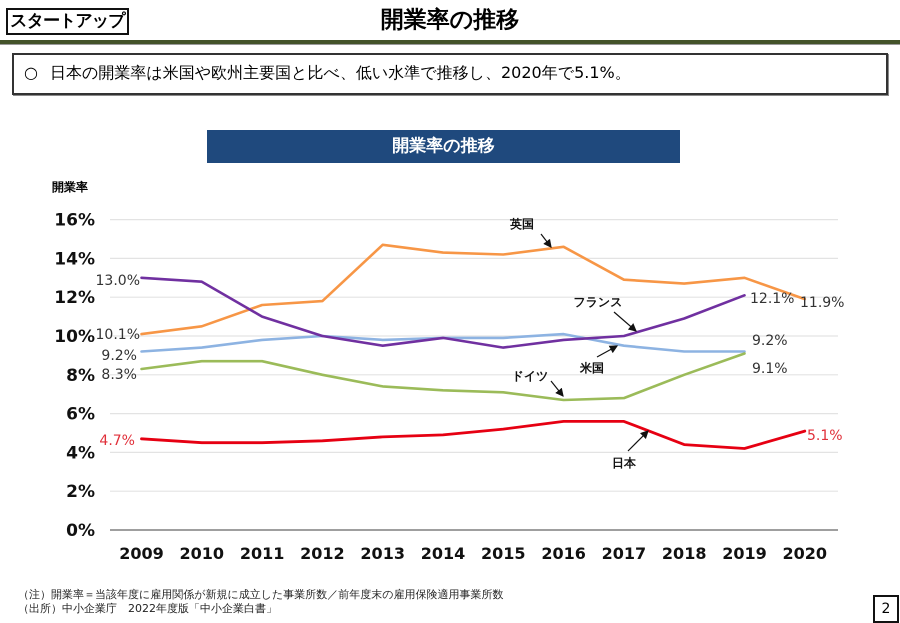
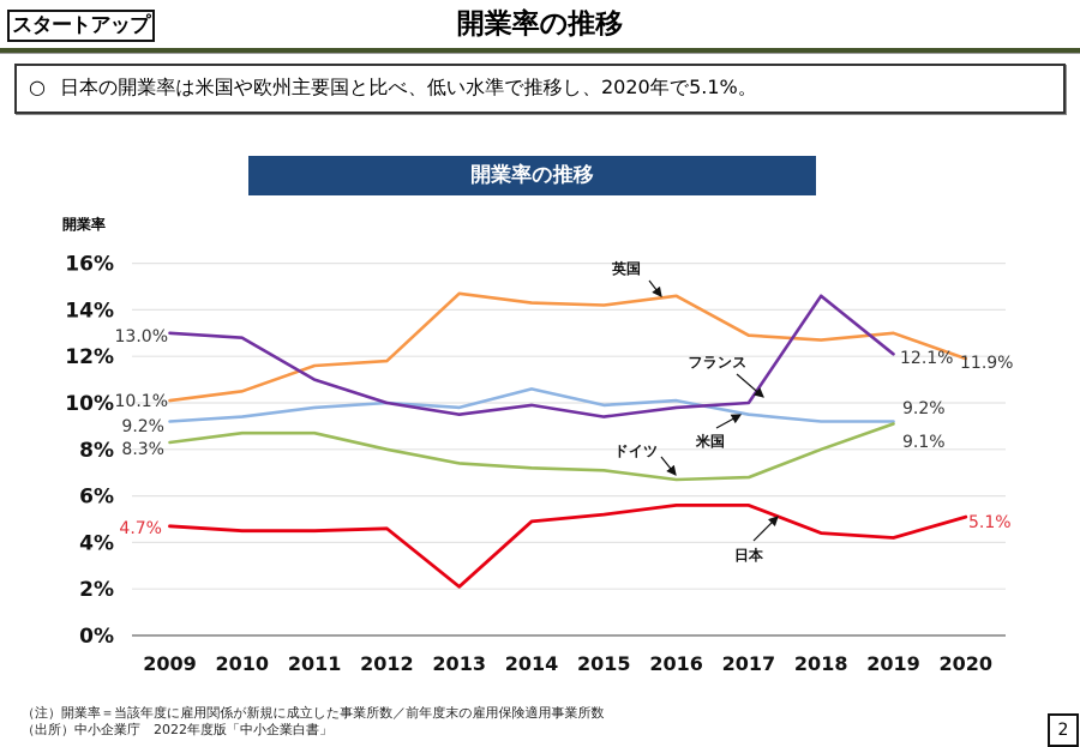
日本/2013: 4.8% -> 2.1%
米国/2014: 9.9% -> 10.6%
フランス/2018: 10.9% -> 14.6%
